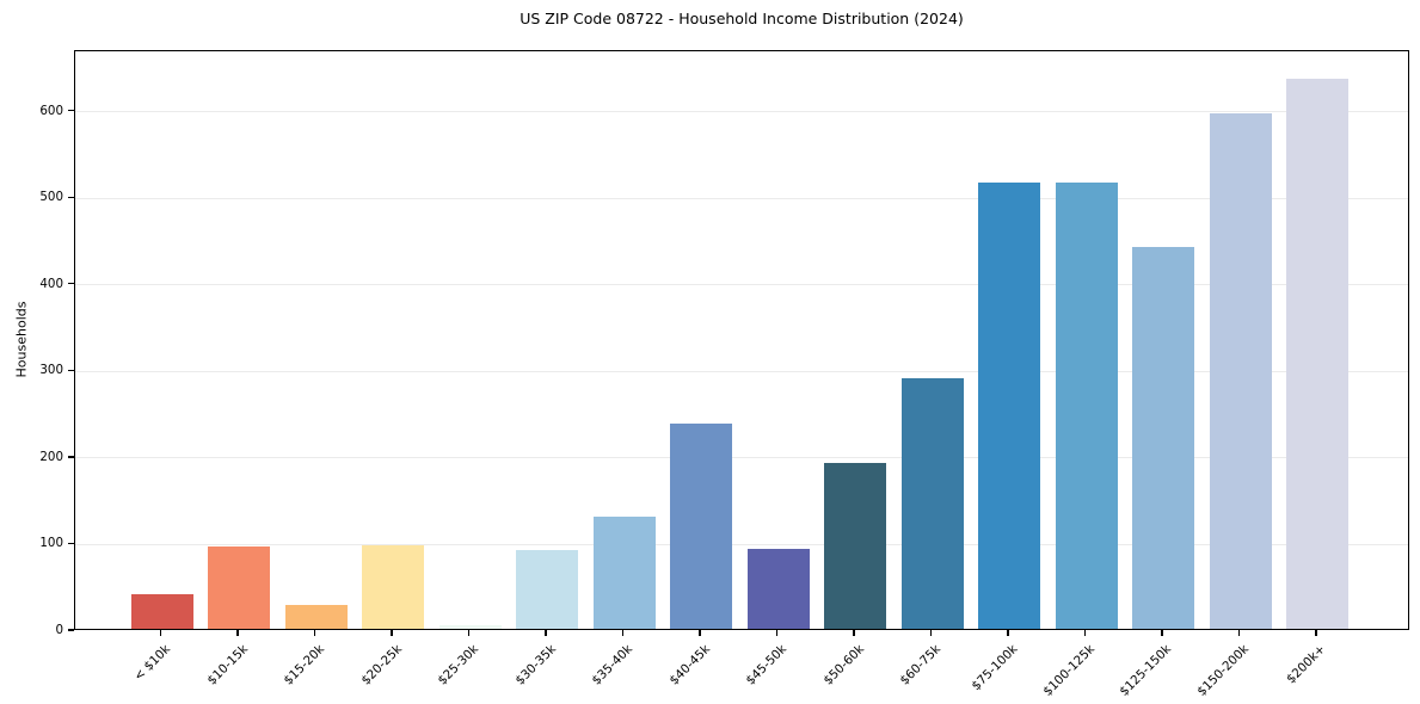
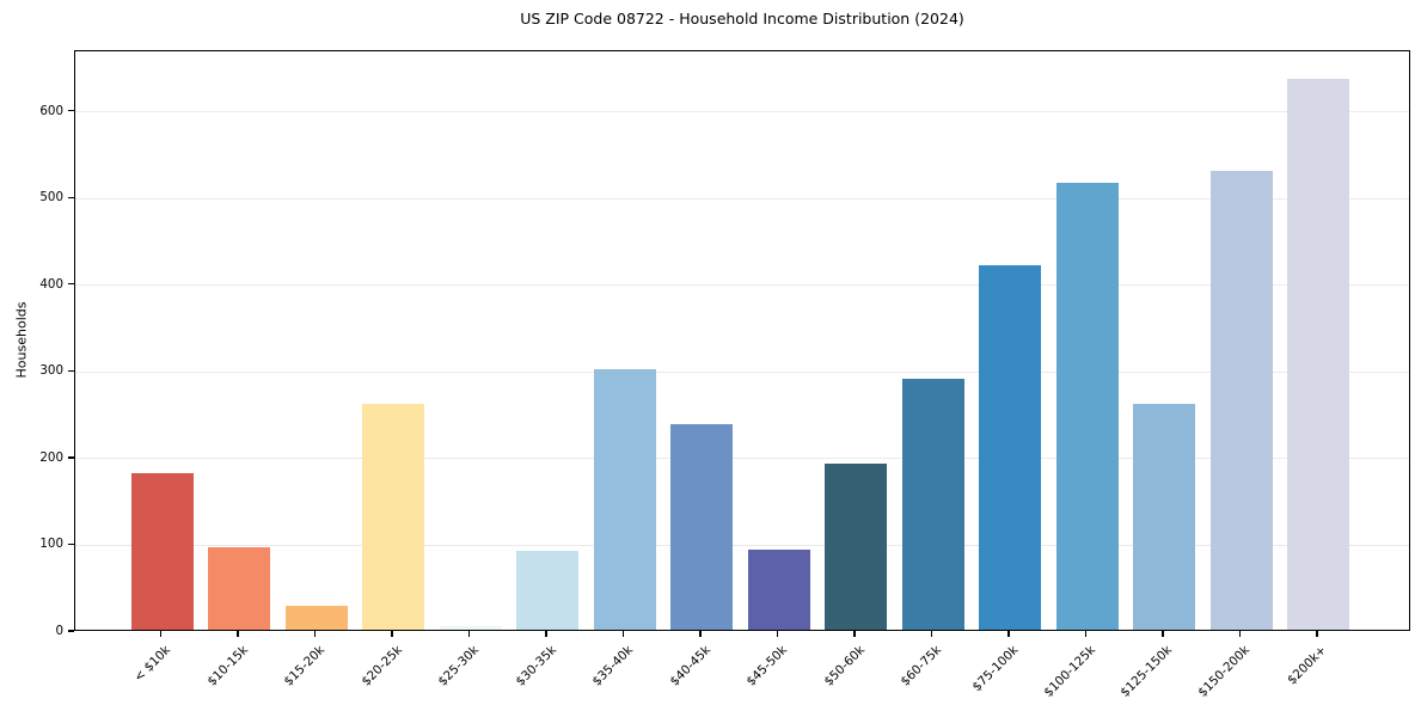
< $10k: 40 -> 180
$20-25k: 100 -> 260
$35-40k: 130 -> 300
$75-100k: 520 -> 420
$125-150k: 440 -> 260
$150-200k: 600 -> 530
